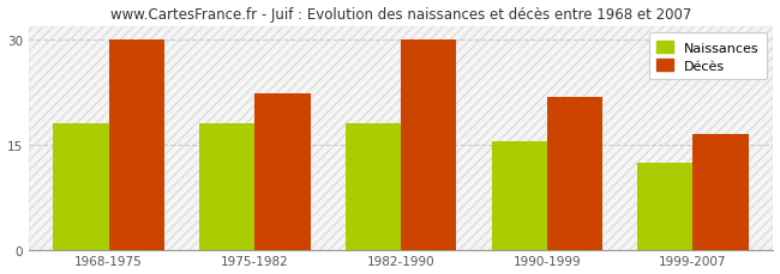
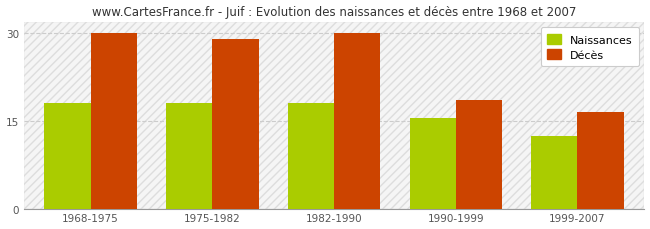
Décès/1975-1982: 22.4 -> 29.0
Décès/1990-1999: 21.8 -> 18.5
